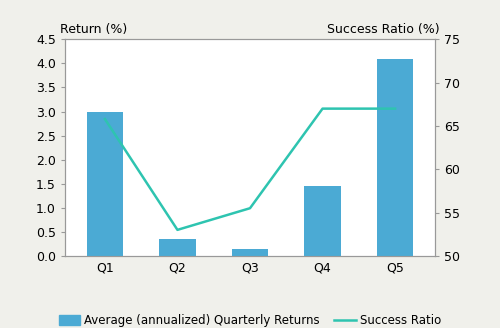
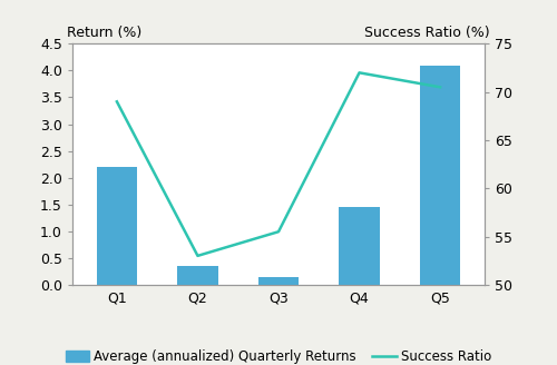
Average (annualized) Quarterly Returns/Q1: 3.00 -> 2.20
Success Ratio/Q1: 65.8 -> 69.0
Success Ratio/Q4: 67.0 -> 72.0
Success Ratio/Q5: 67.0 -> 70.5
